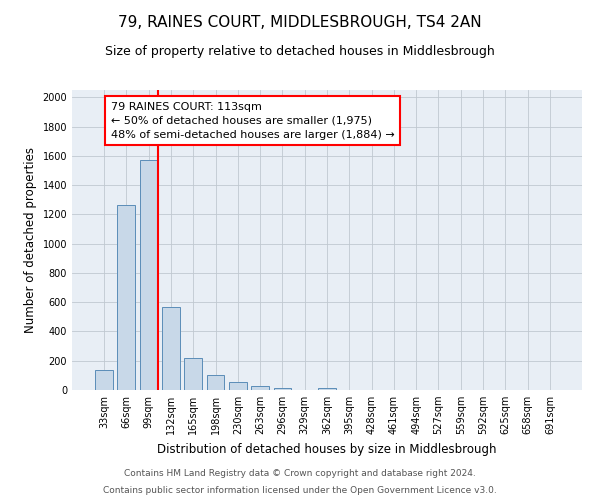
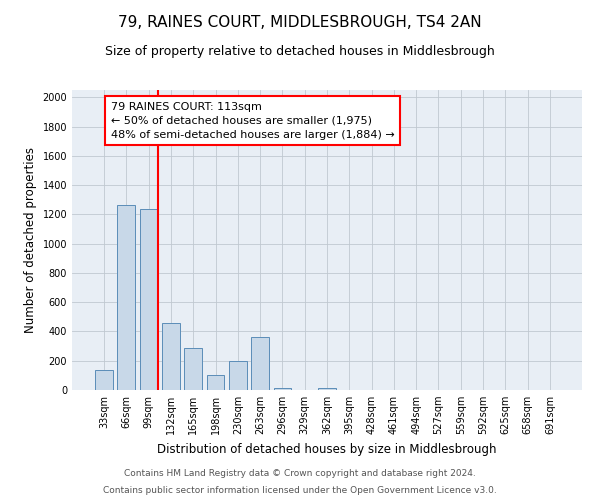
99sqm: 1570 -> 1240
132sqm: 570 -> 460
165sqm: 220 -> 290
230sqm: 60 -> 200
263sqm: 20 -> 360
